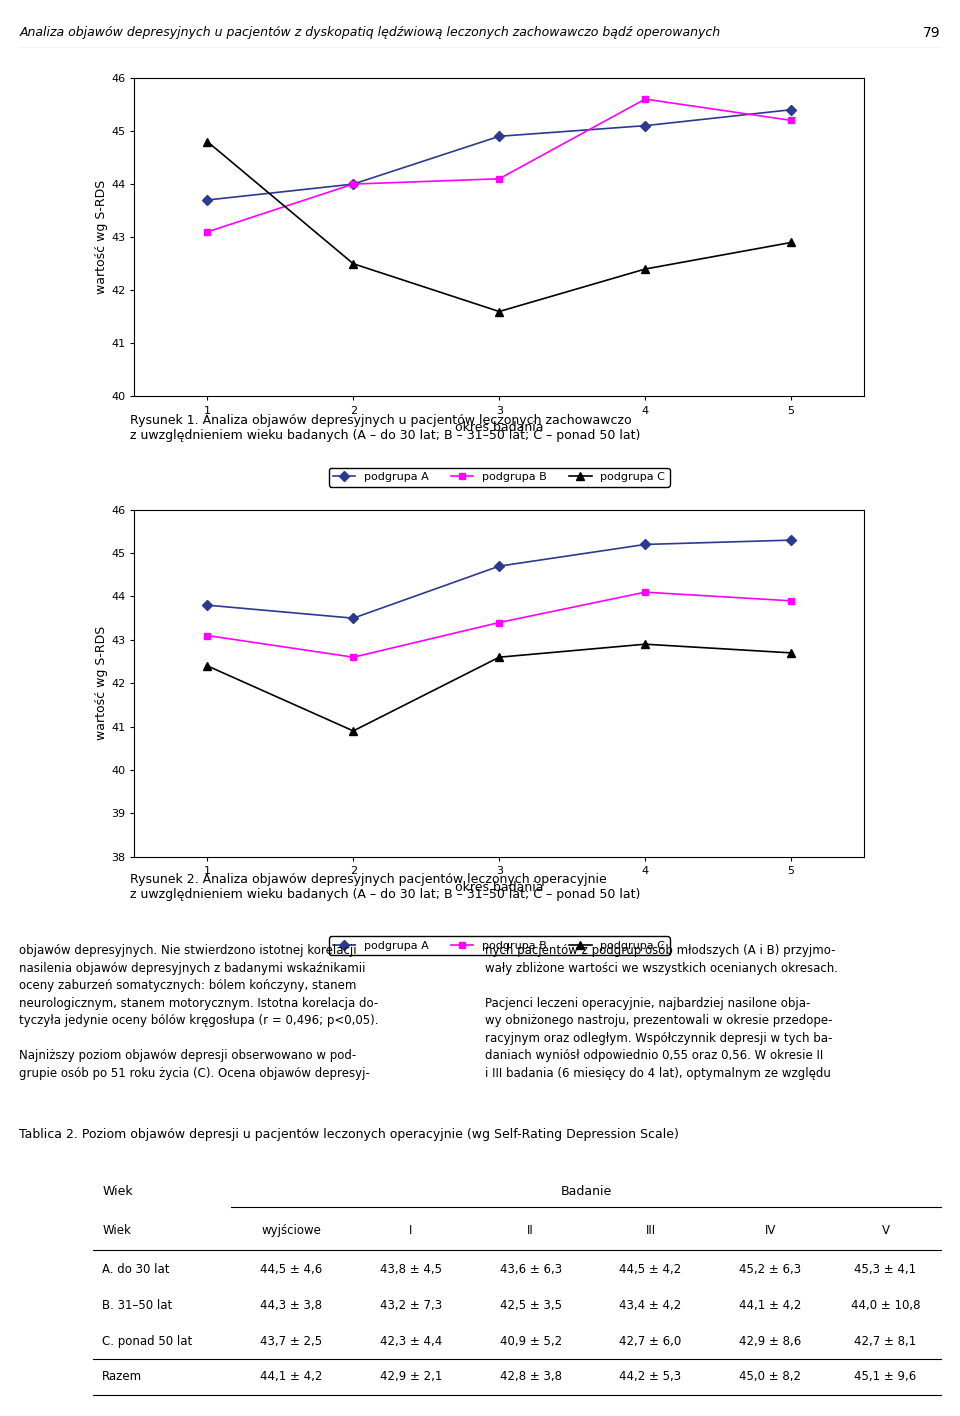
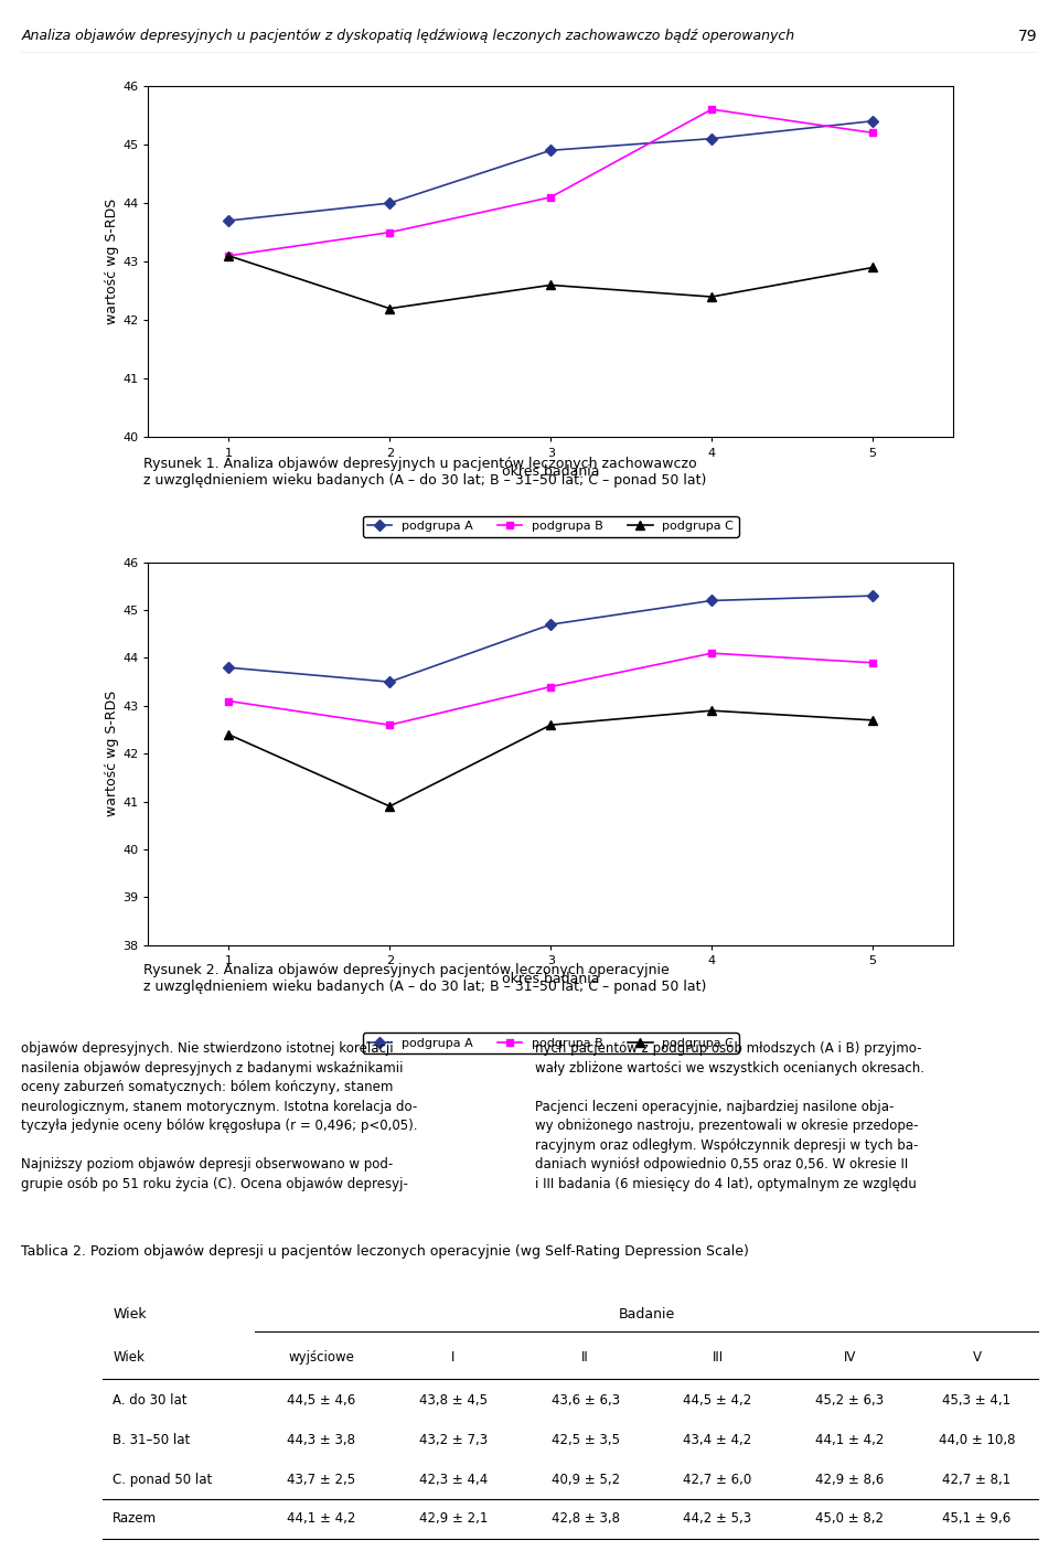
podgrupa C/1: 44.8 -> 43.1
podgrupa B/2: 44.0 -> 43.5
podgrupa C/2: 42.5 -> 42.2
podgrupa C/3: 41.6 -> 42.6
